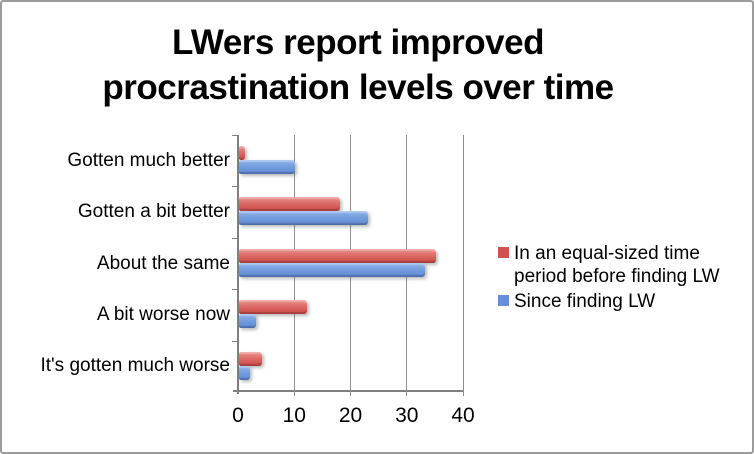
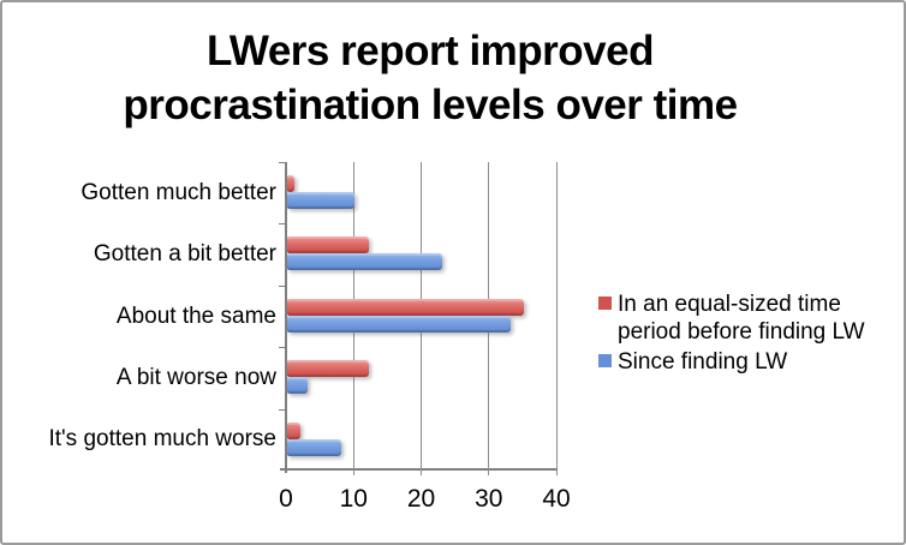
In an equal-sized time period before finding LW/Gotten a bit better: 18 -> 12
In an equal-sized time period before finding LW/It's gotten much worse: 4 -> 2
Since finding LW/It's gotten much worse: 2 -> 8
